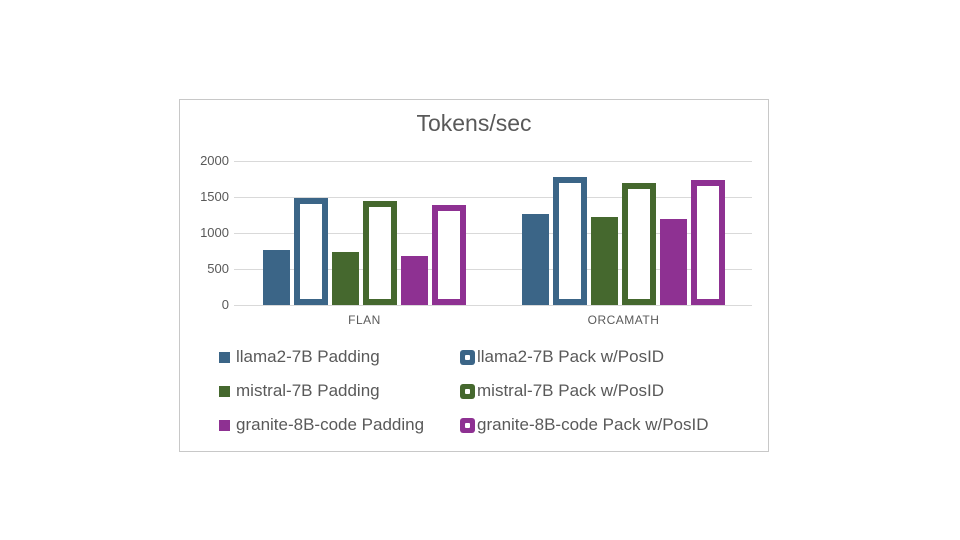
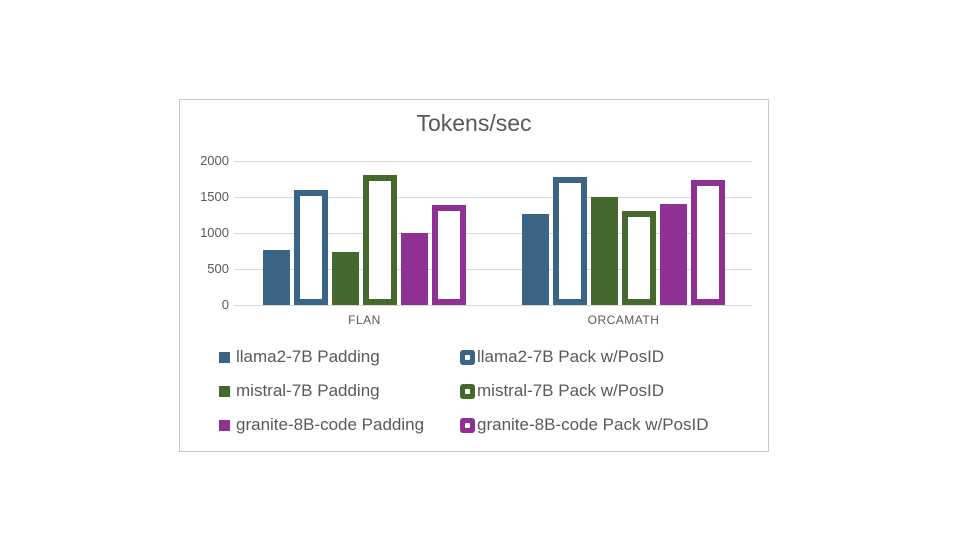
llama2-7B Pack w/PosID/FLAN: 1500 -> 1600
mistral-7B Pack w/PosID/FLAN: 1400 -> 1800
granite-8B-code Padding/FLAN: 700 -> 1000
mistral-7B Padding/ORCAMATH: 1200 -> 1500
mistral-7B Pack w/PosID/ORCAMATH: 1700 -> 1300
granite-8B-code Padding/ORCAMATH: 1200 -> 1400
